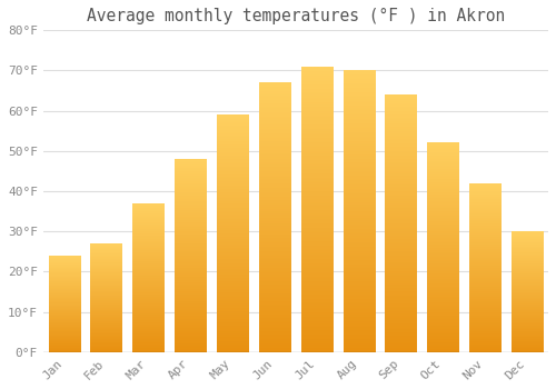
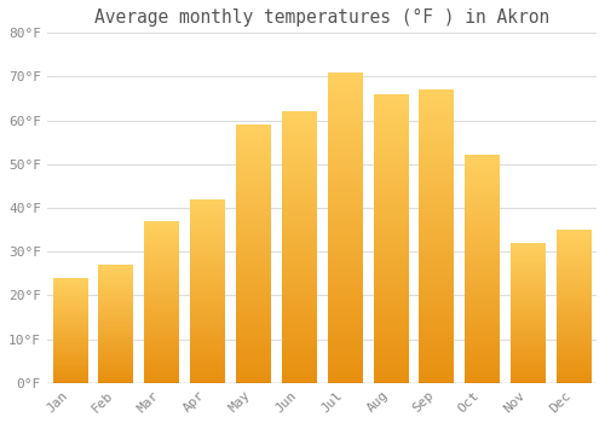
Apr: 48°F -> 42°F
Jun: 67°F -> 62°F
Aug: 70°F -> 66°F
Sep: 64°F -> 67°F
Nov: 42°F -> 32°F
Dec: 30°F -> 35°F
